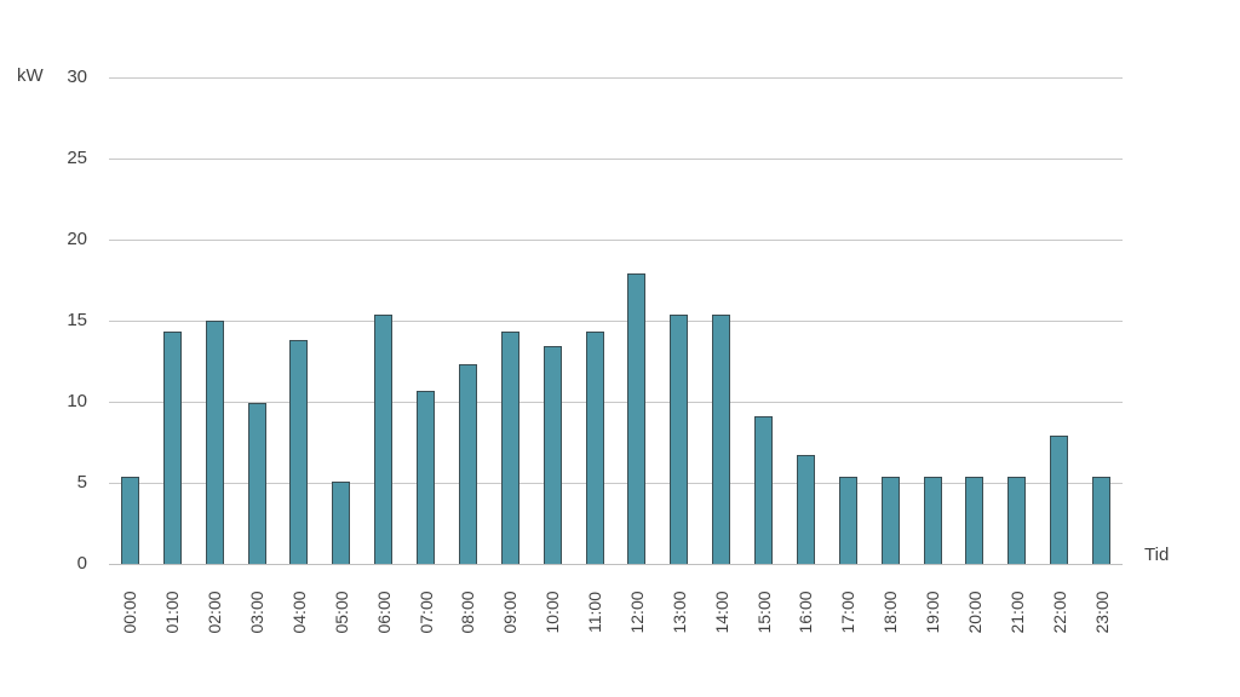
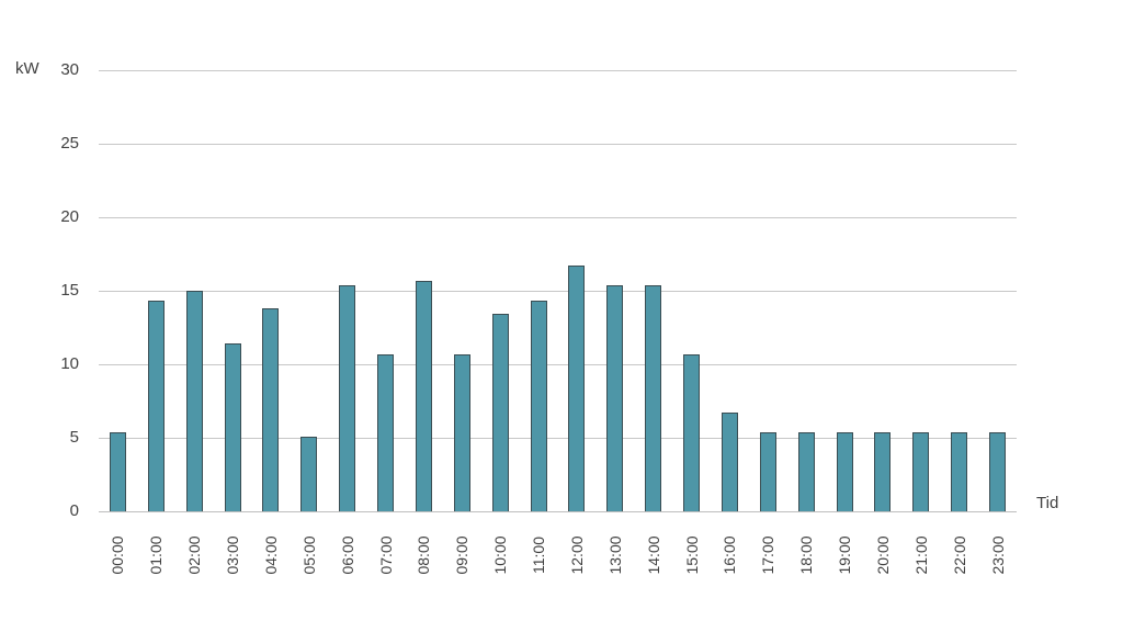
03:00: 9.9 -> 11.4
08:00: 12.3 -> 15.7
09:00: 14.3 -> 10.7
12:00: 17.9 -> 16.7
15:00: 9.1 -> 10.7
22:00: 7.9 -> 5.4
